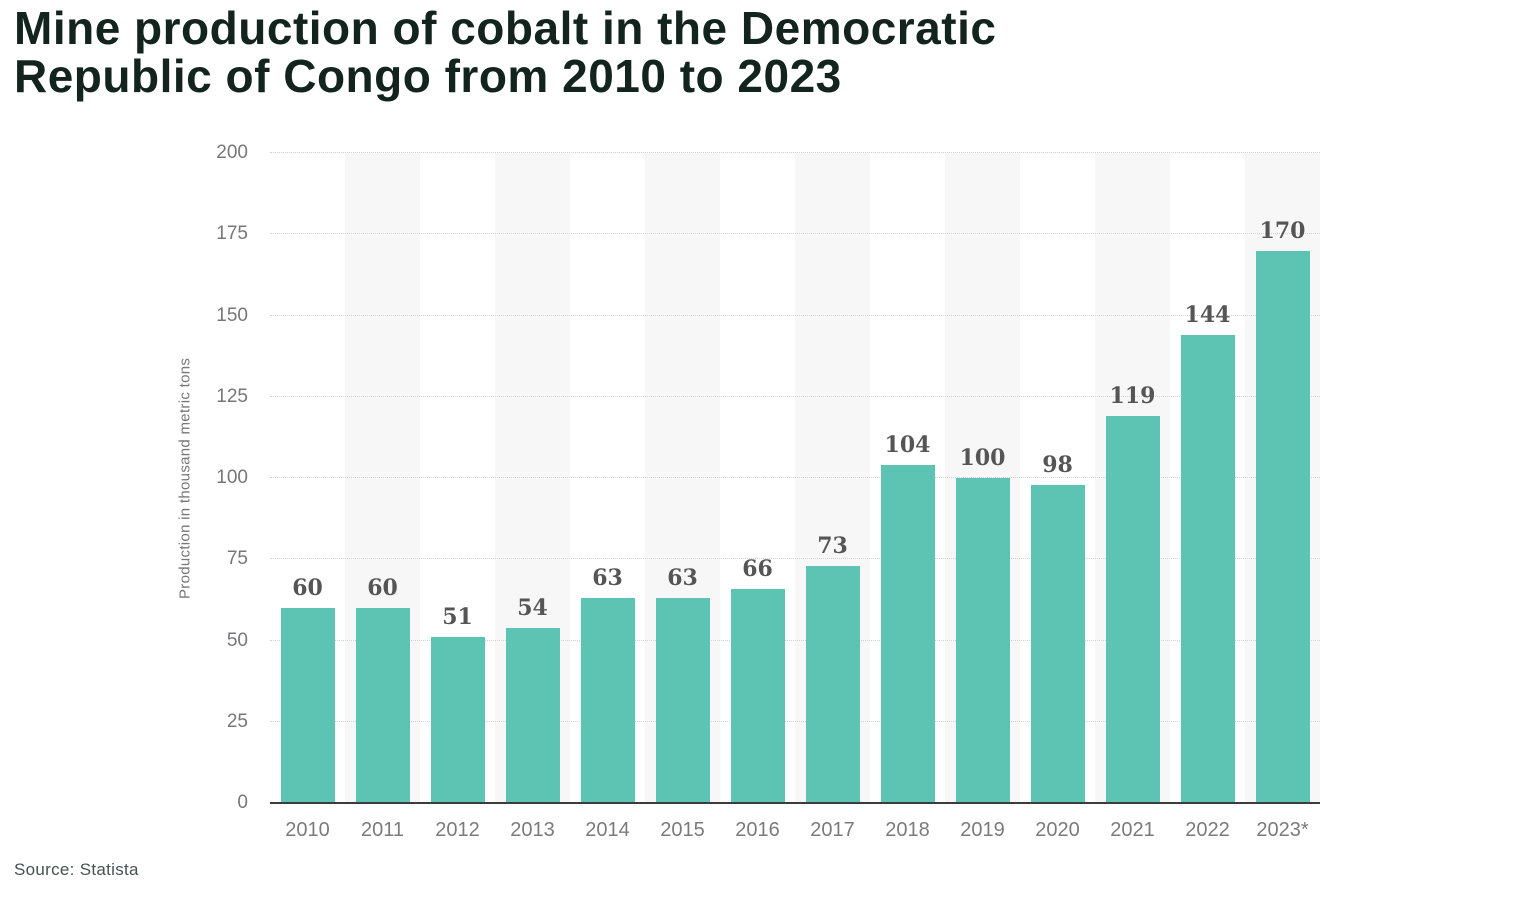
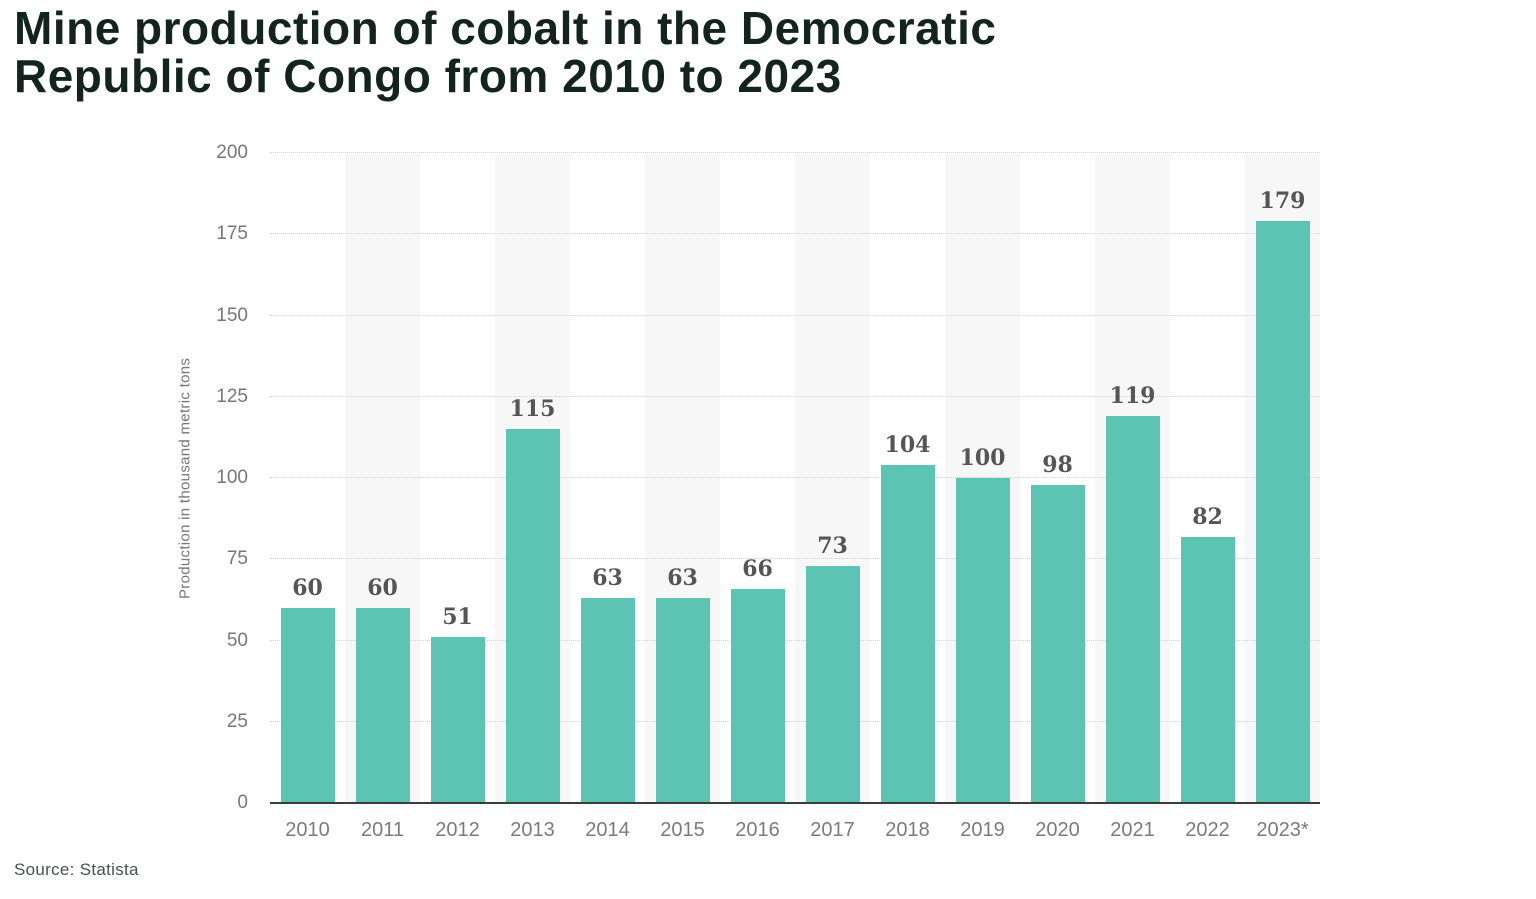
2013: 54 -> 115
2022: 144 -> 82
2023*: 170 -> 179
